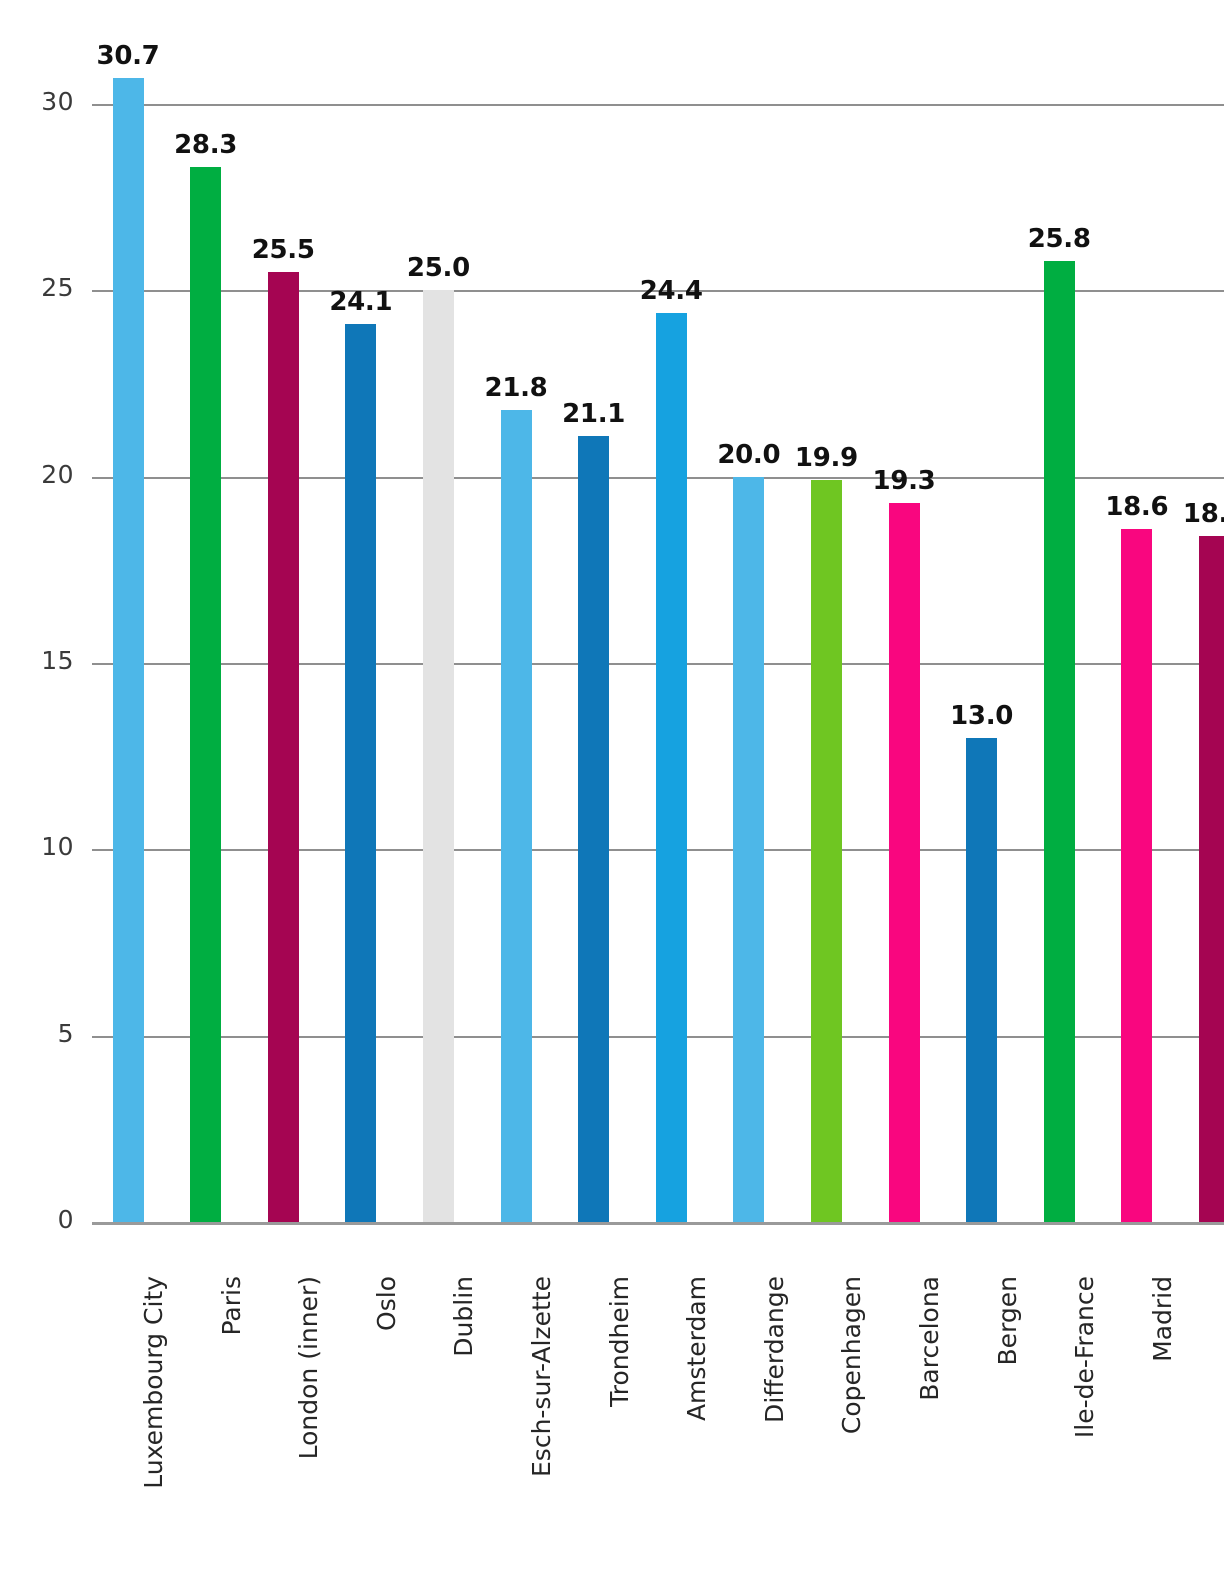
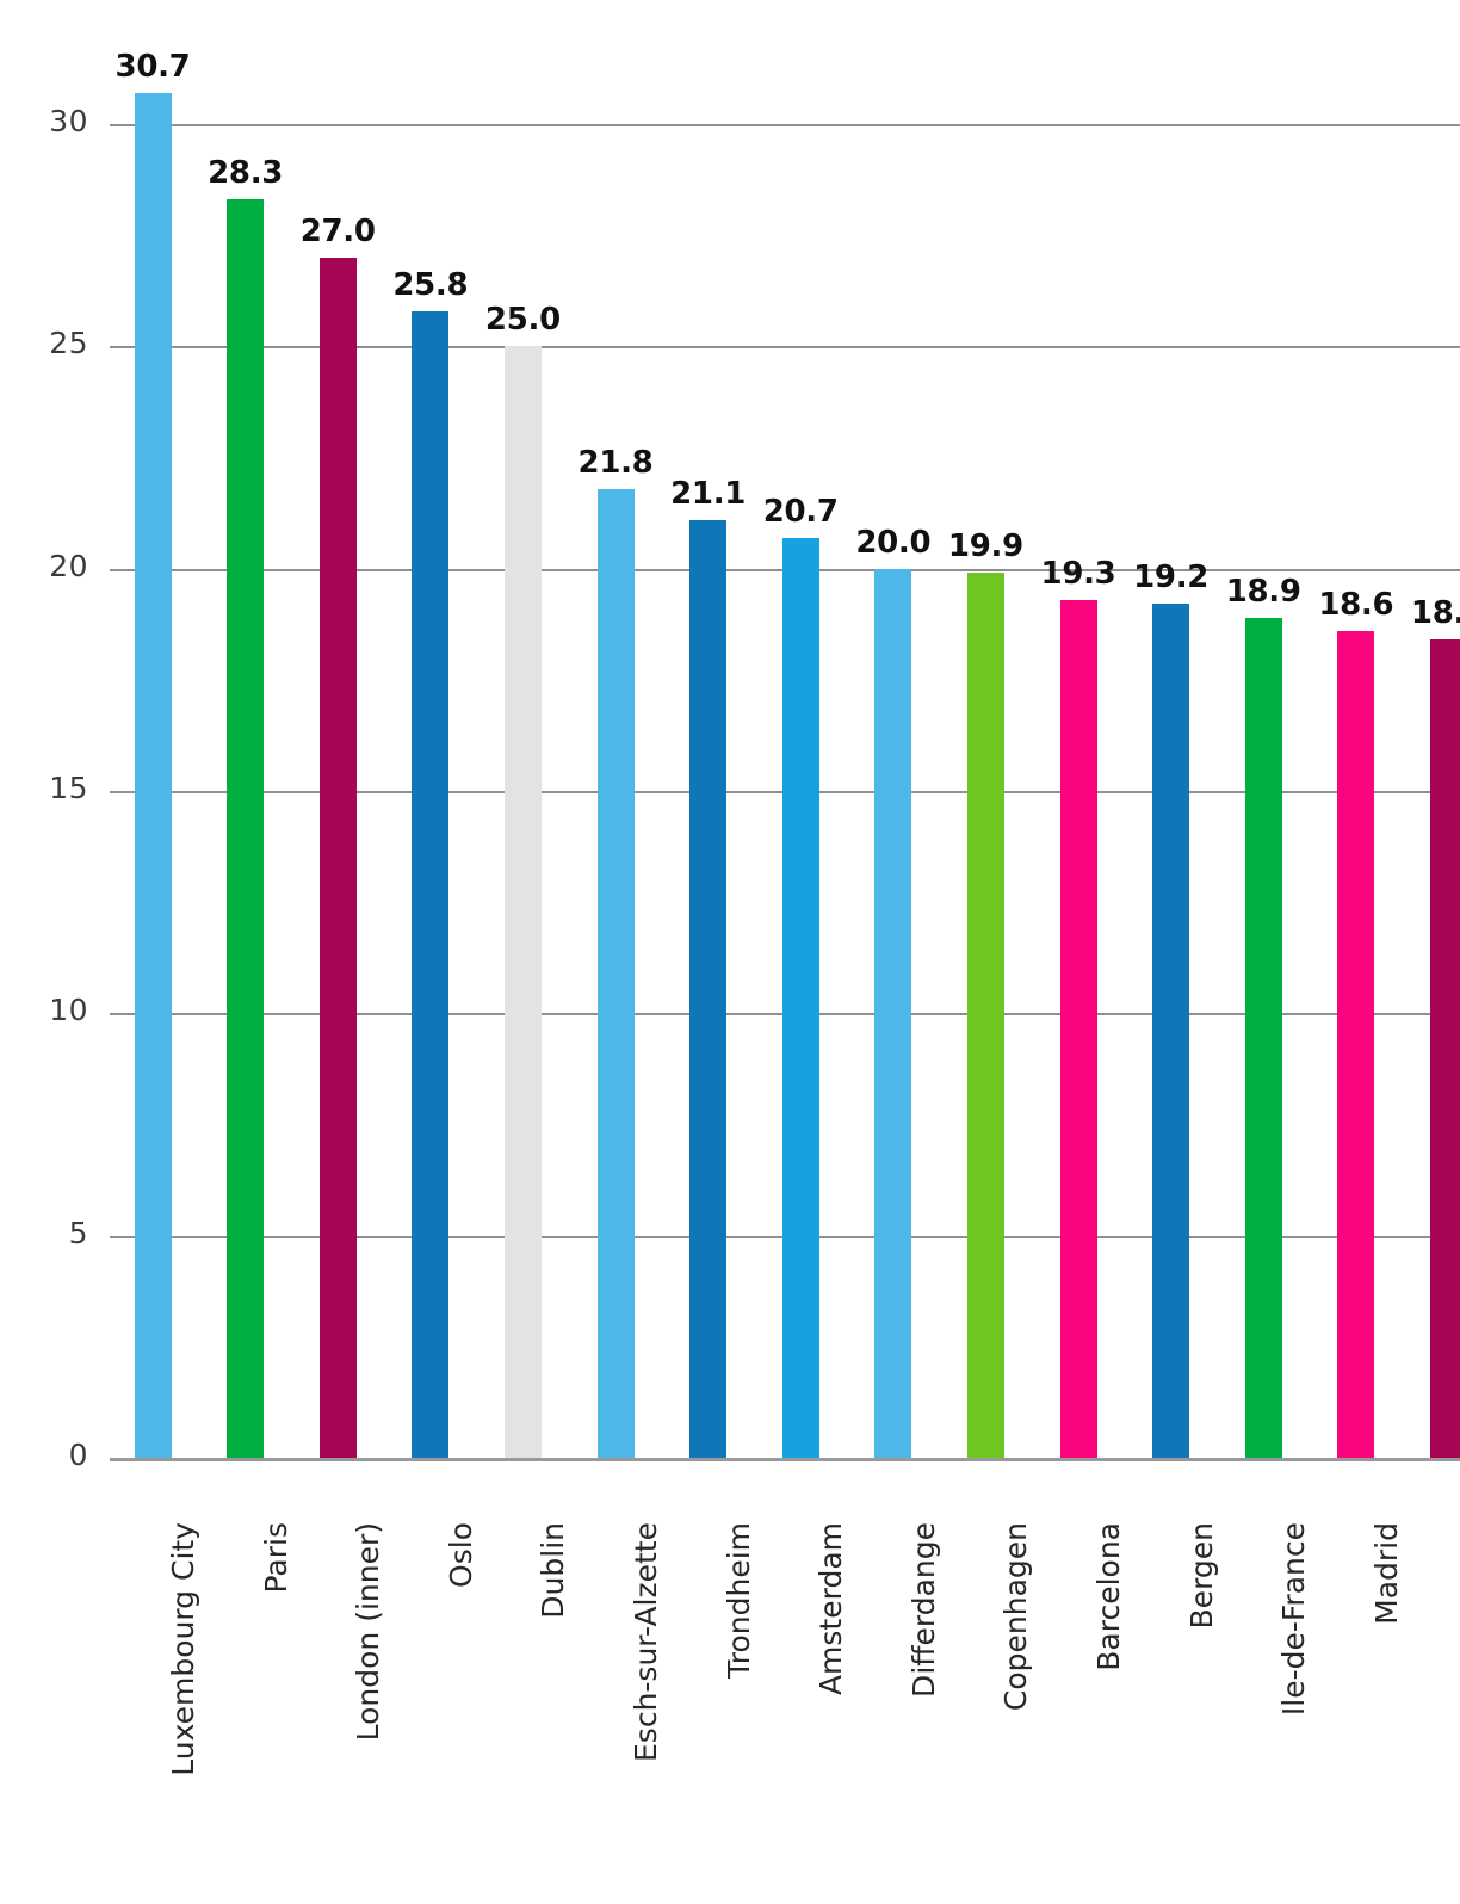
London (inner): 25.5 -> 27.0
Oslo: 24.1 -> 25.8
Amsterdam: 24.4 -> 20.7
Bergen: 13.0 -> 19.2
Ile-de-France: 25.8 -> 18.9
